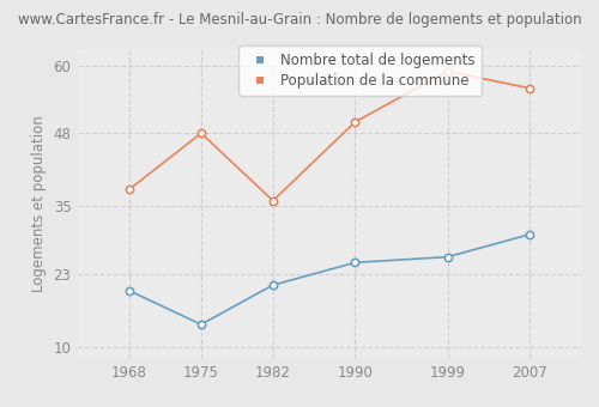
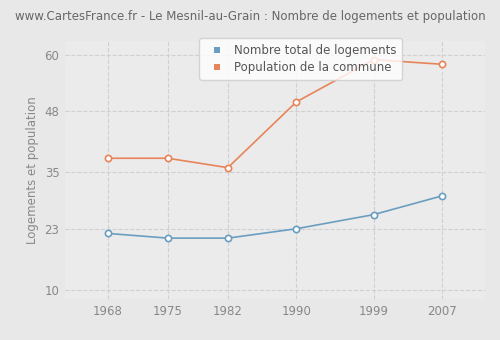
Nombre total de logements/1968: 20 -> 22
Nombre total de logements/1975: 14 -> 21
Population de la commune/1975: 48 -> 38
Nombre total de logements/1990: 25 -> 23
Population de la commune/2007: 56 -> 58
